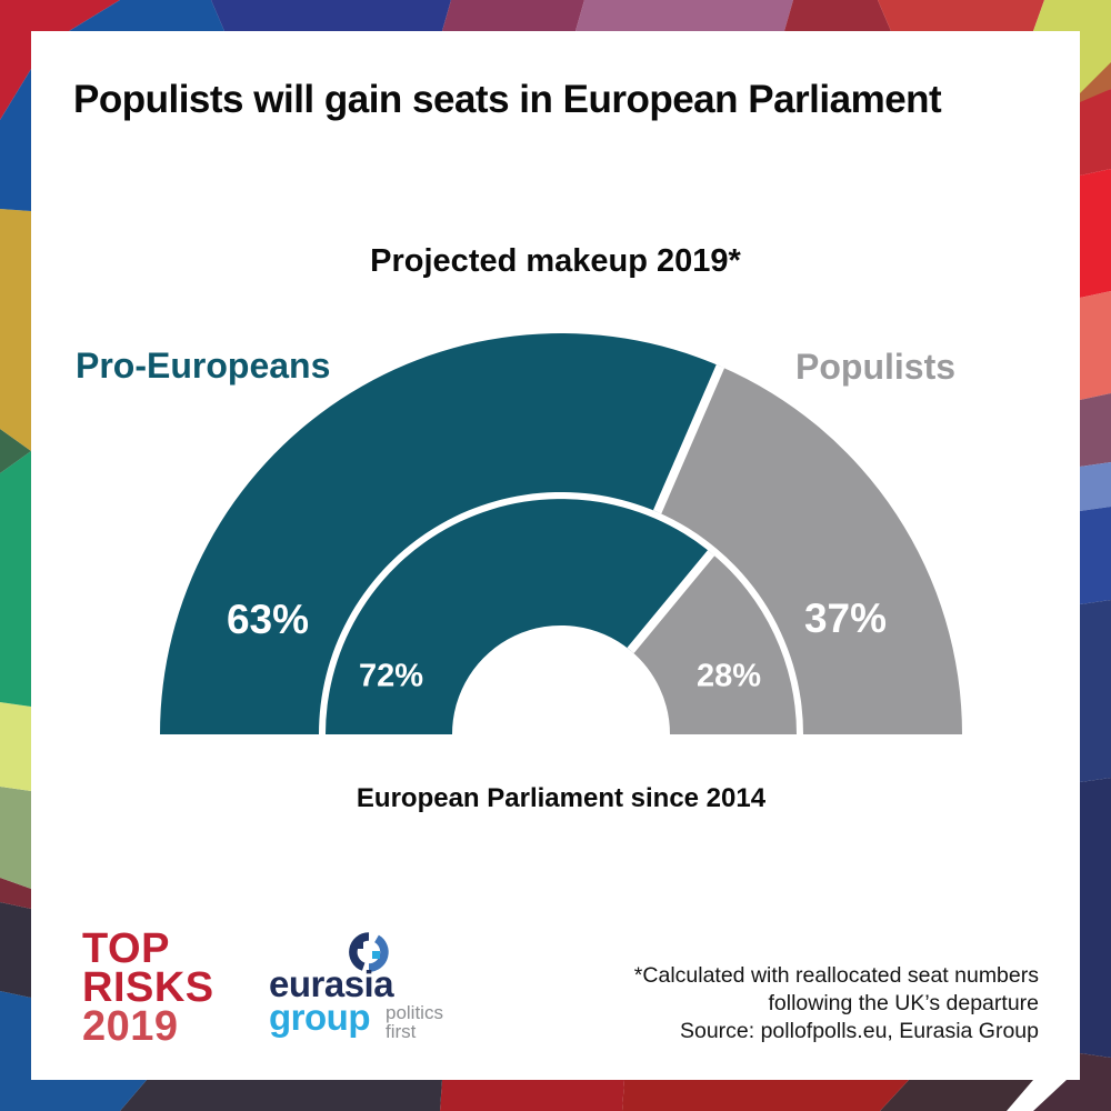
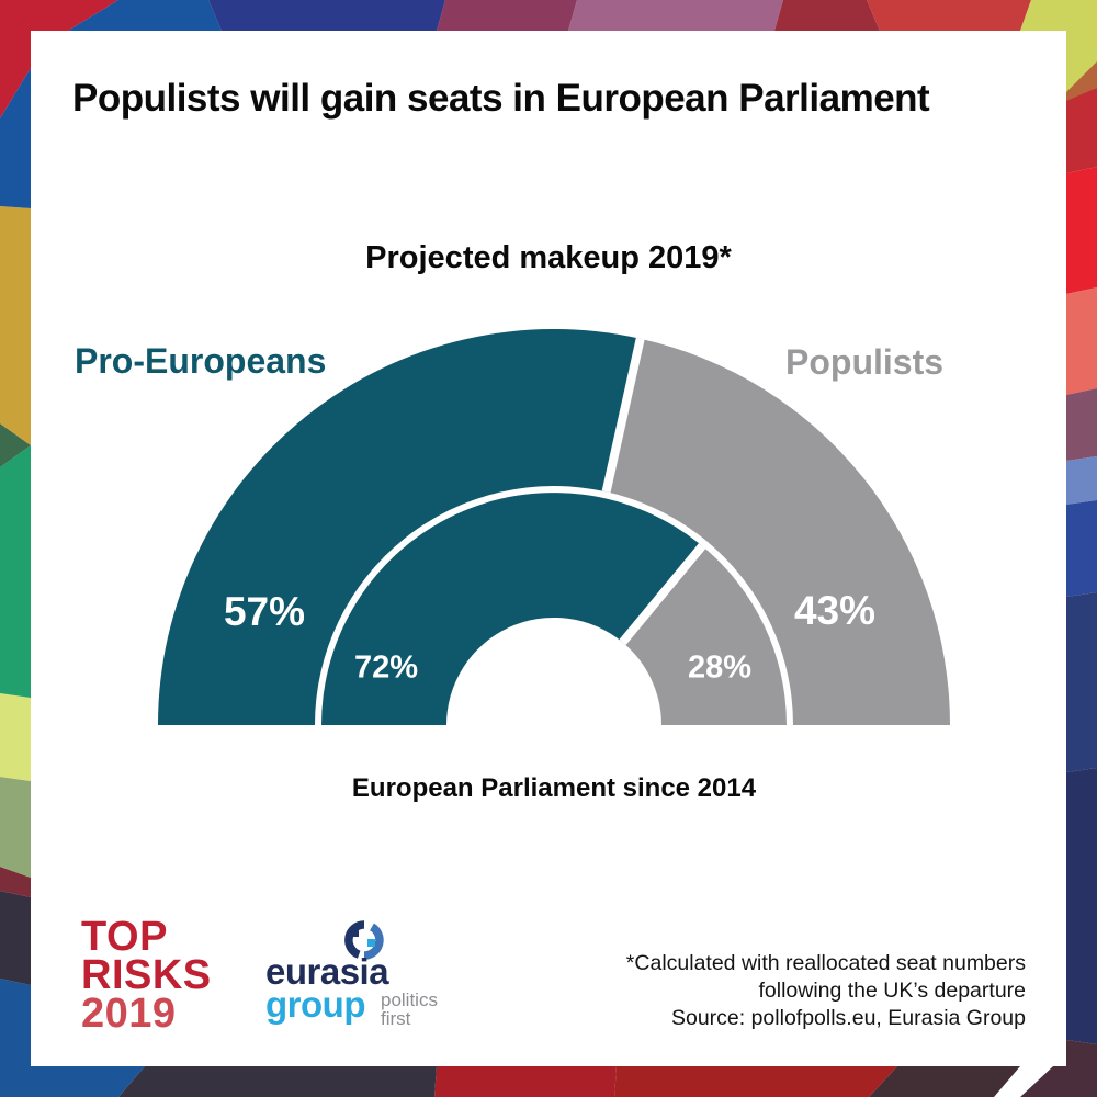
Projected makeup 2019*/Pro-Europeans: 63% -> 57%
Projected makeup 2019*/Populists: 37% -> 43%
